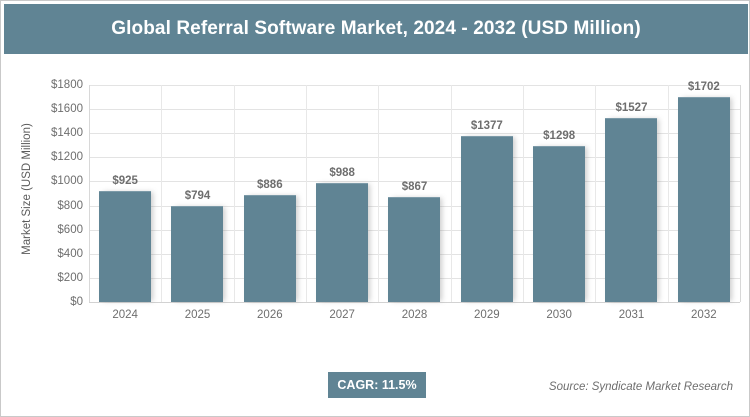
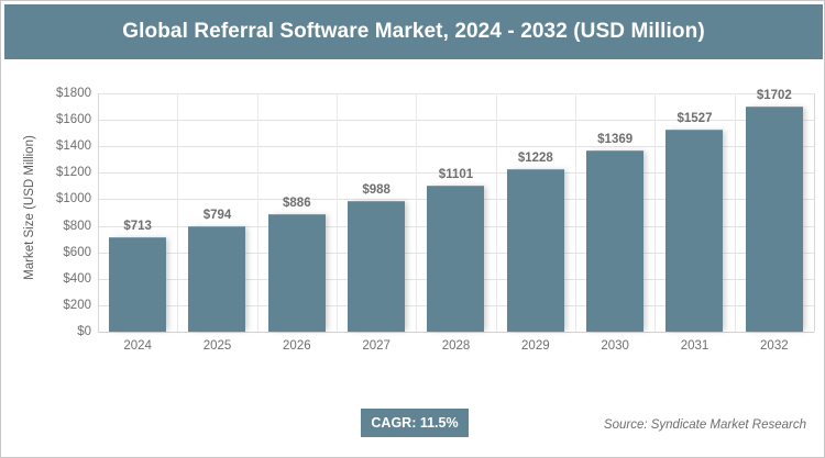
2024: $925 -> $713
2028: $867 -> $1101
2029: $1377 -> $1228
2030: $1298 -> $1369
